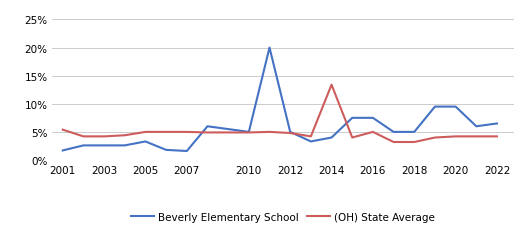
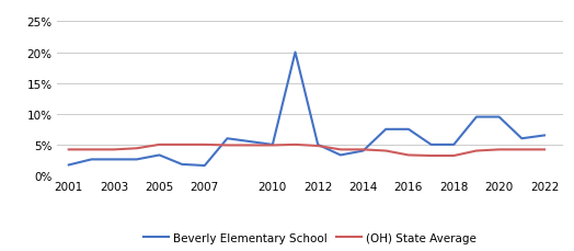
(OH) State Average/2001: 5.4% -> 4.2%
(OH) State Average/2014: 13.4% -> 4.2%
(OH) State Average/2016: 5.0% -> 3.3%
